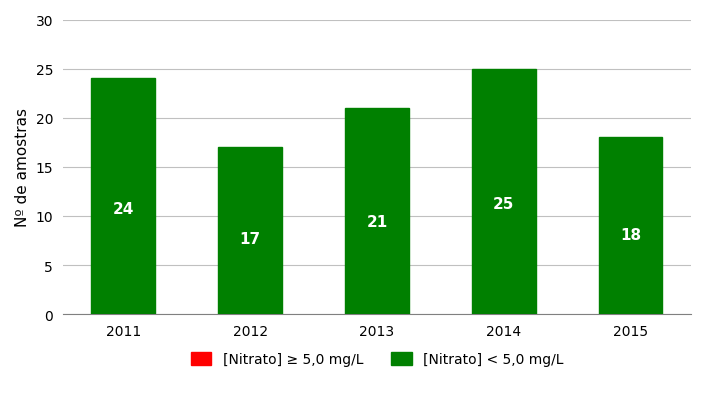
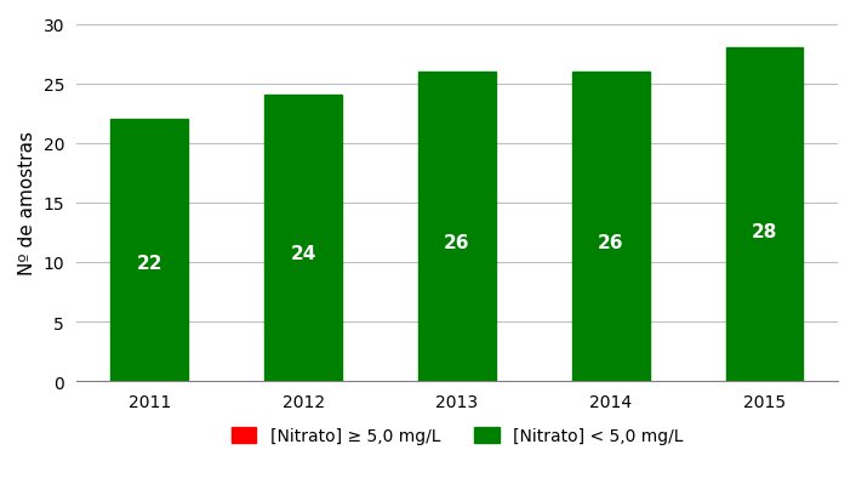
2011: 24 -> 22
2012: 17 -> 24
2013: 21 -> 26
2014: 25 -> 26
2015: 18 -> 28
